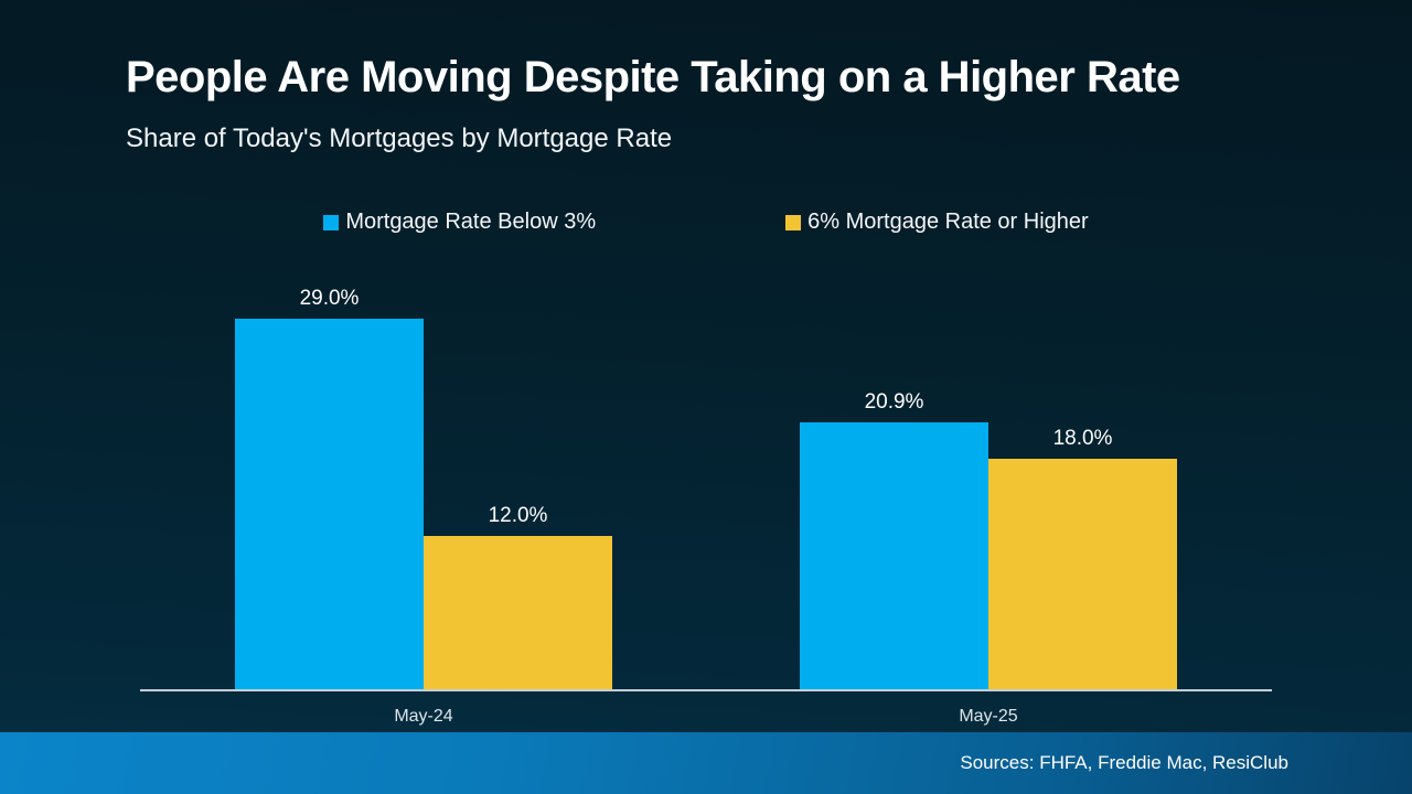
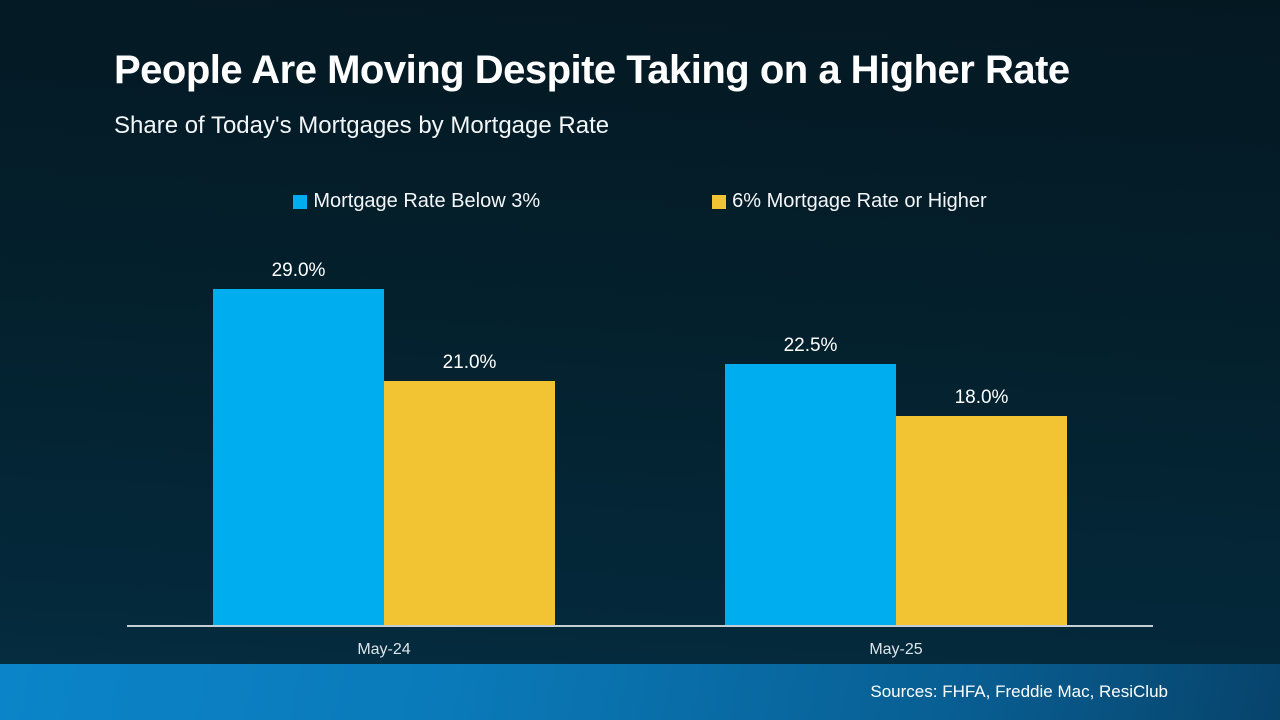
6% Mortgage Rate or Higher/May-24: 12.0% -> 21.0%
Mortgage Rate Below 3%/May-25: 20.9% -> 22.5%
